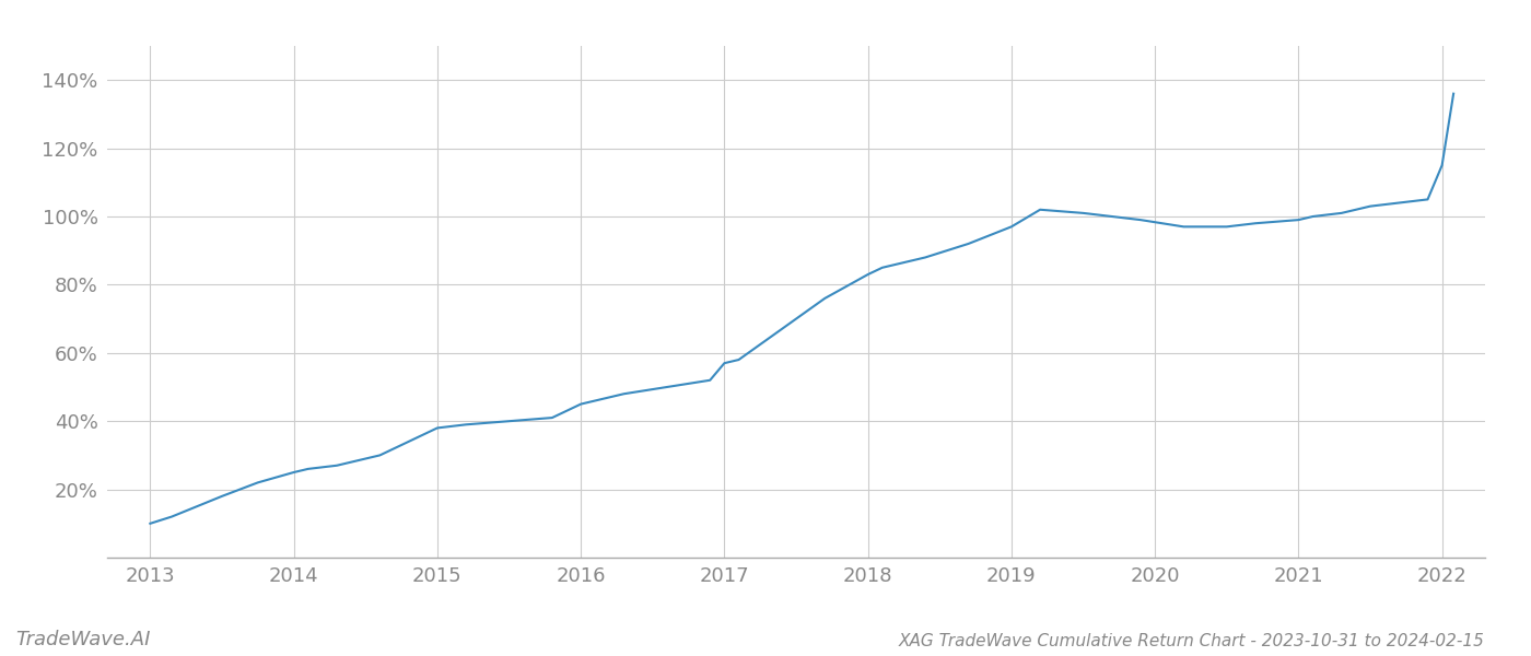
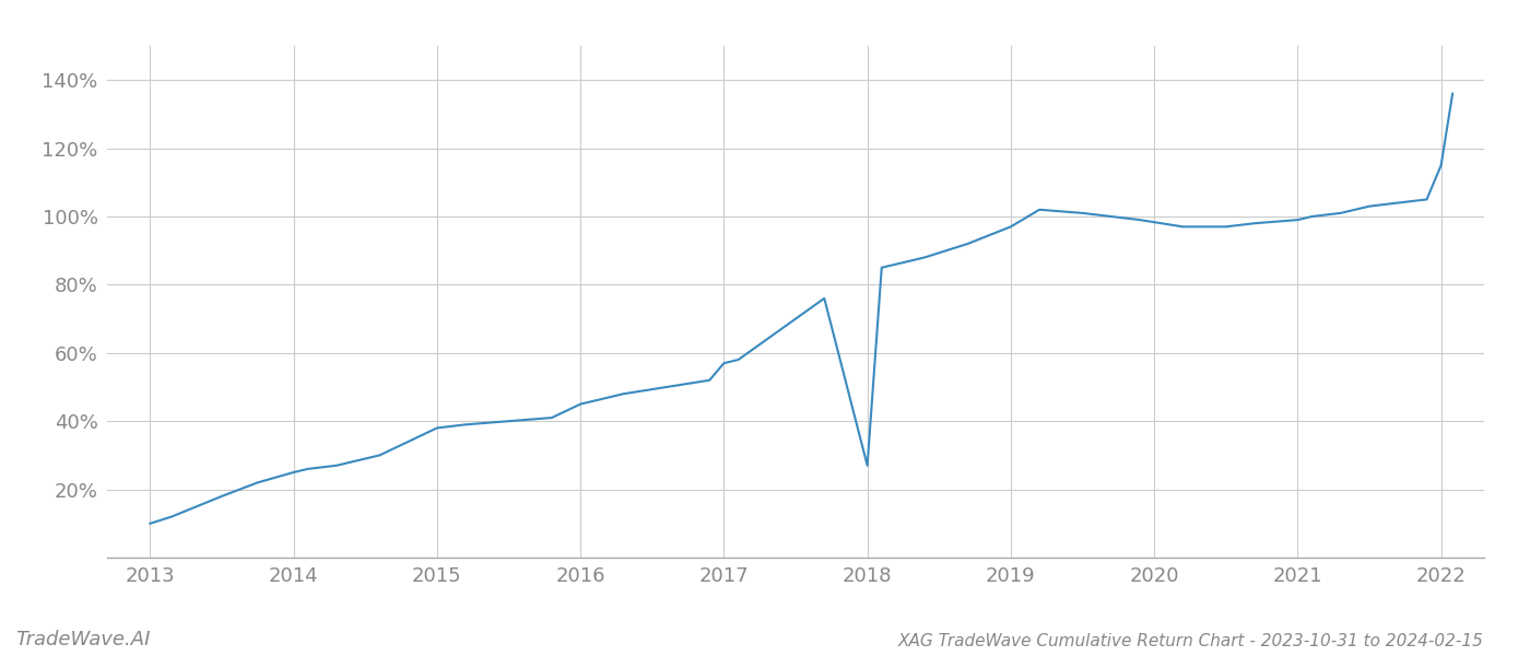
2018: 83% -> 27%
